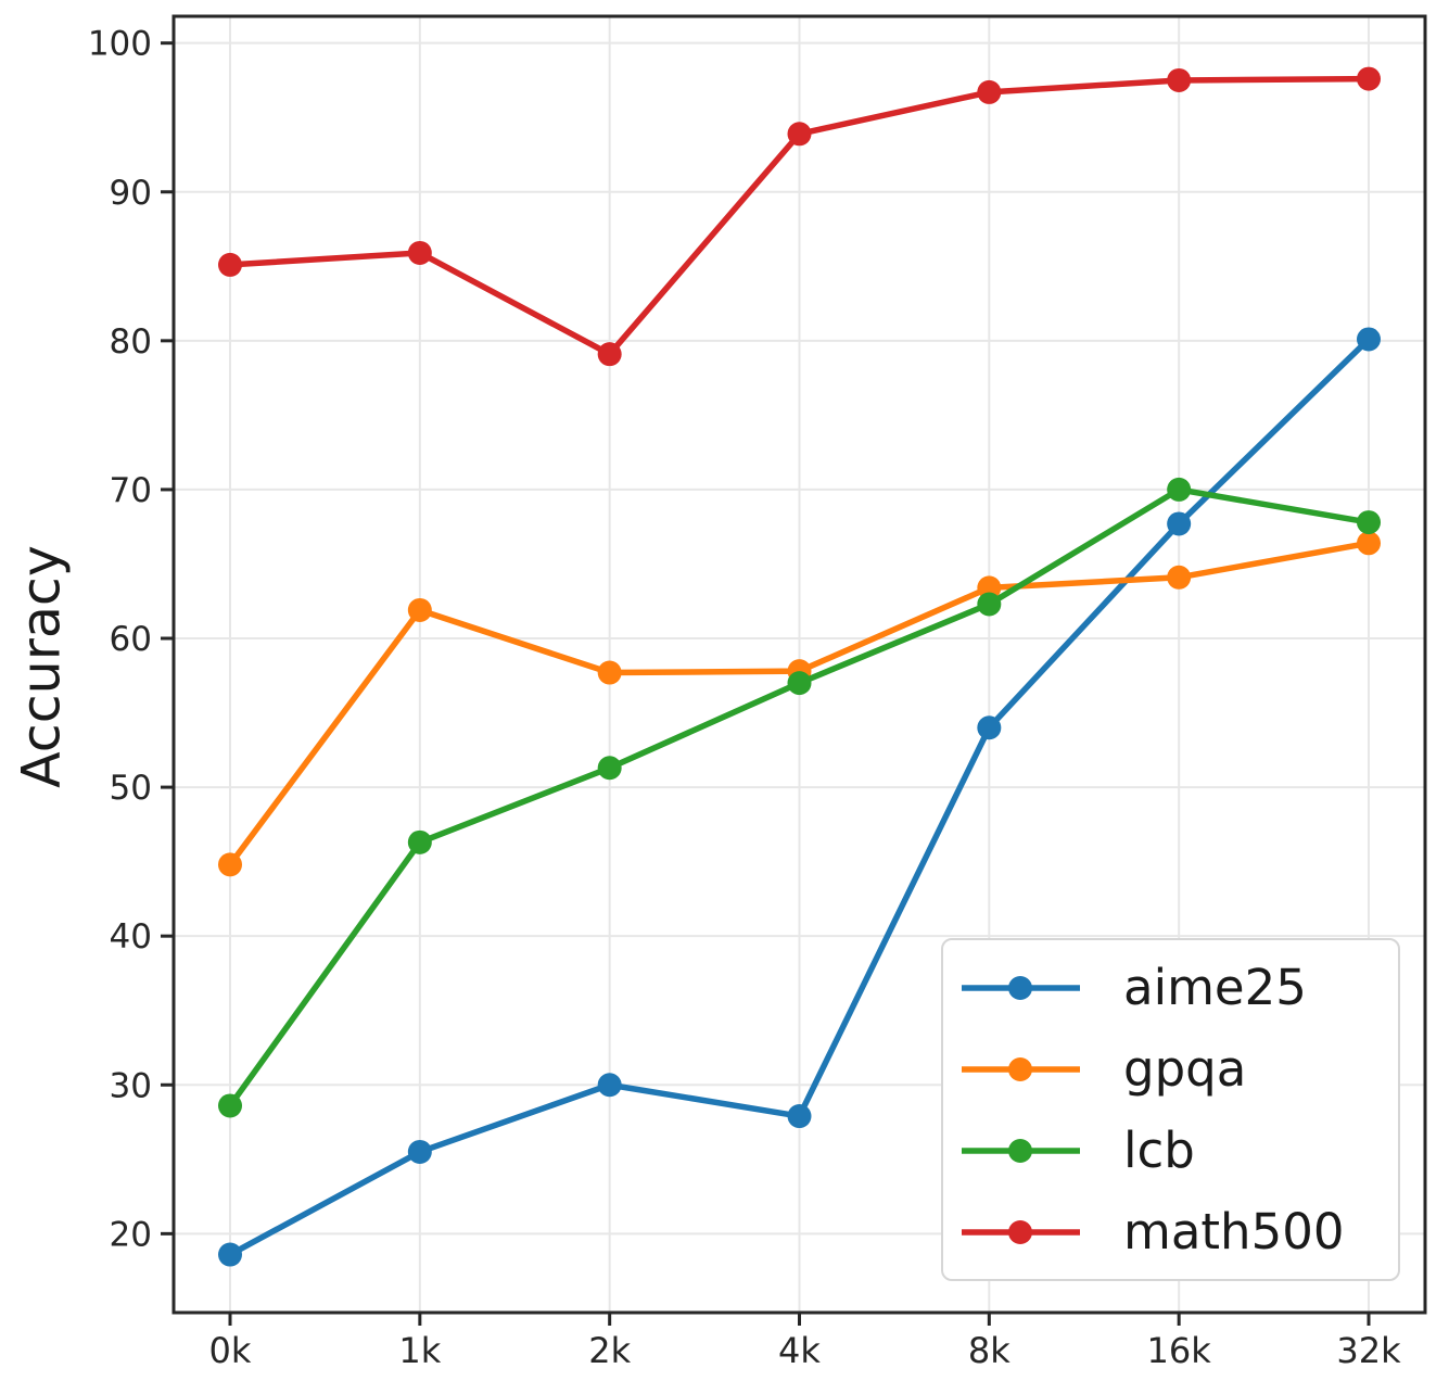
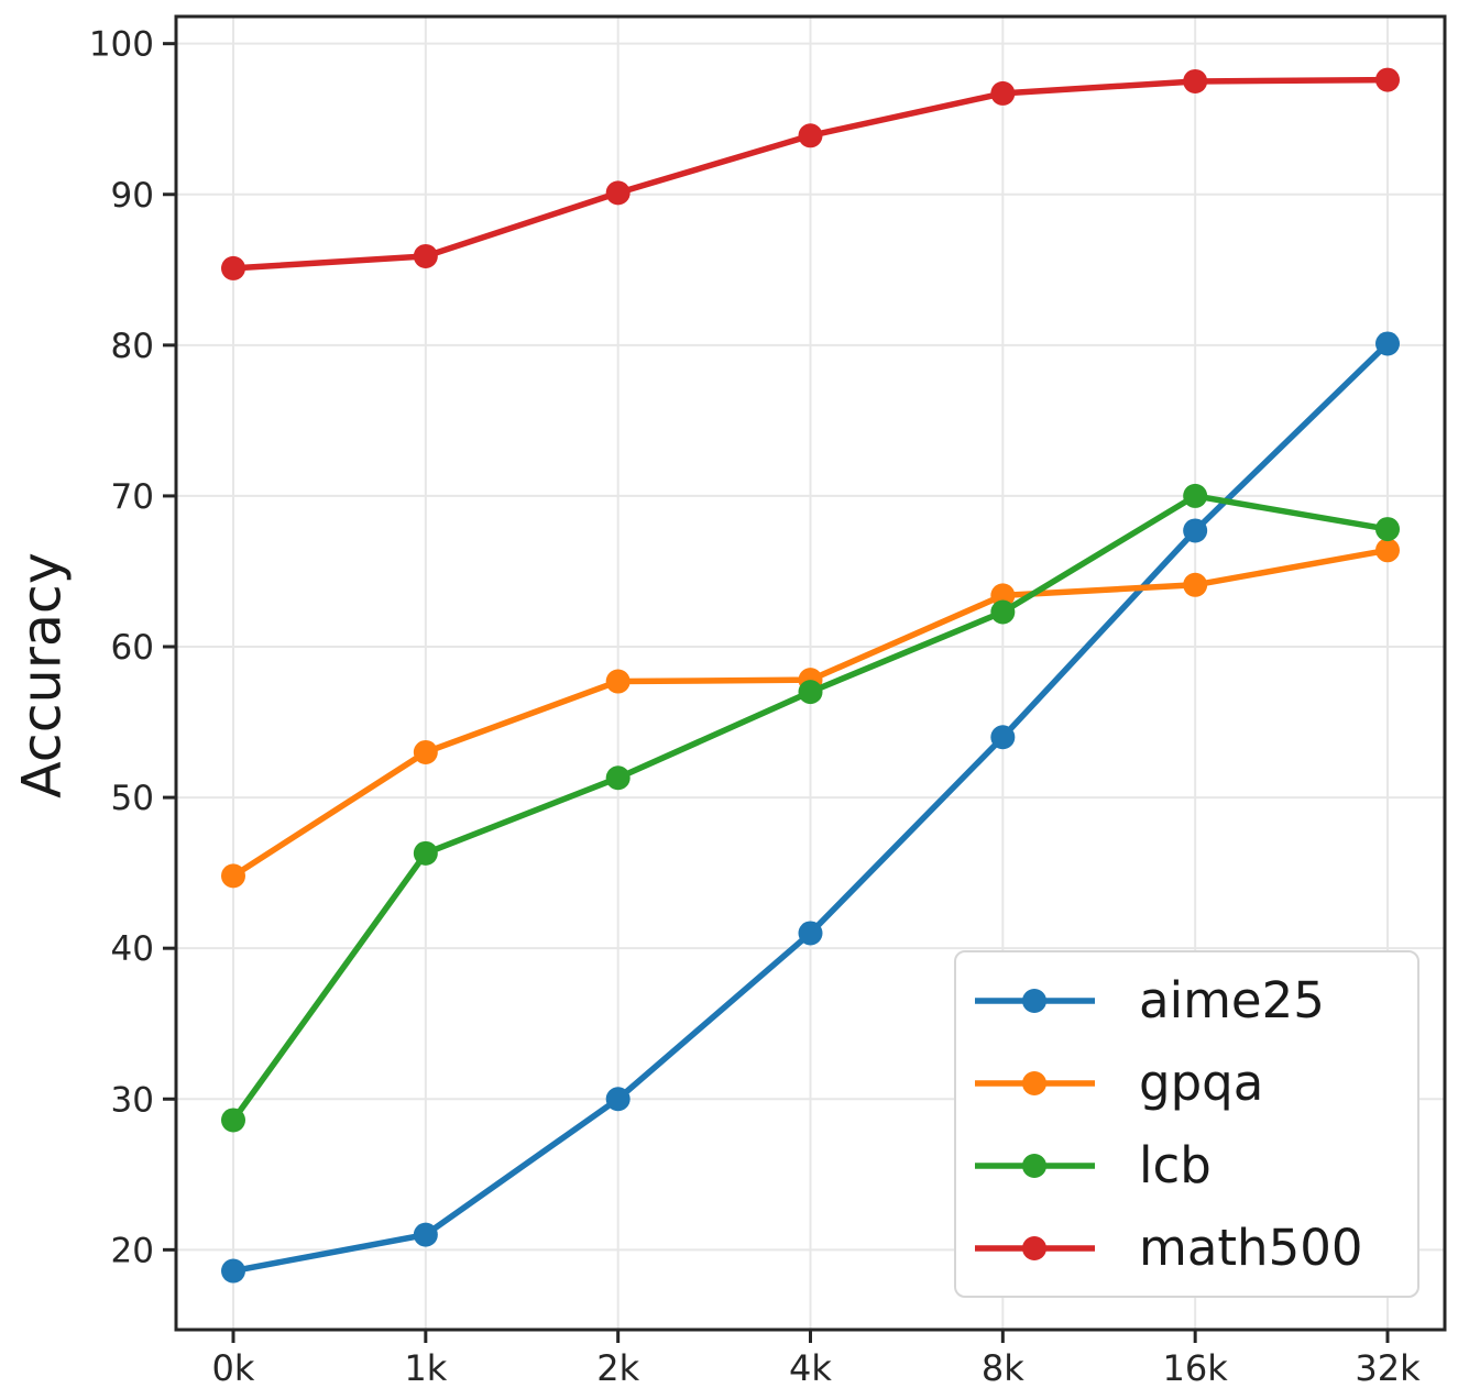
aime25/1k: 25.5 -> 21.0
gpqa/1k: 61.9 -> 53.0
math500/2k: 79.1 -> 90.1
aime25/4k: 27.9 -> 41.0
